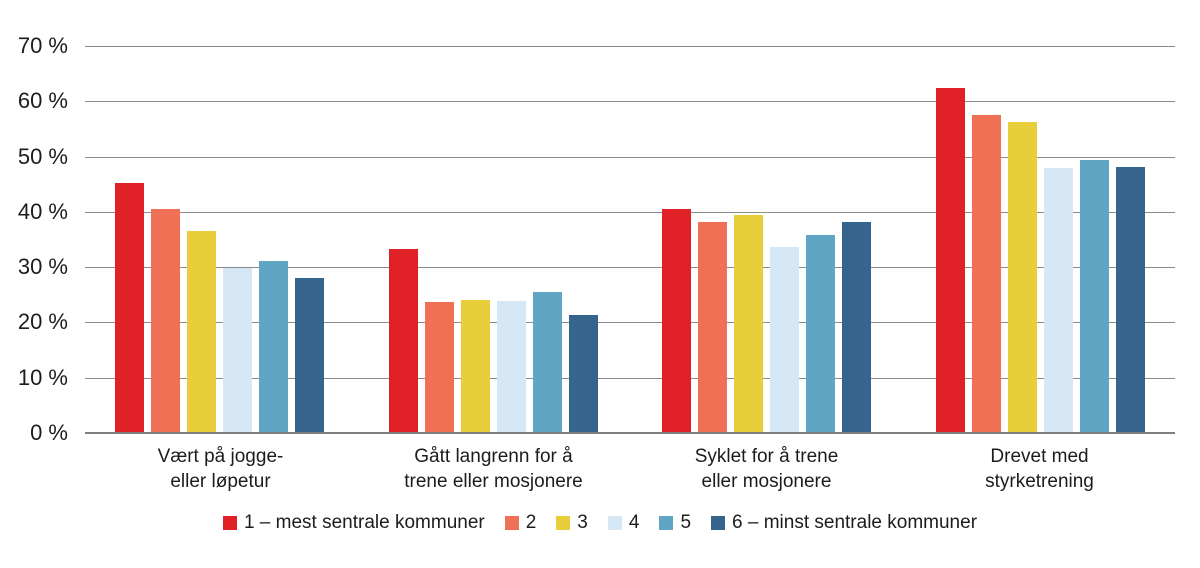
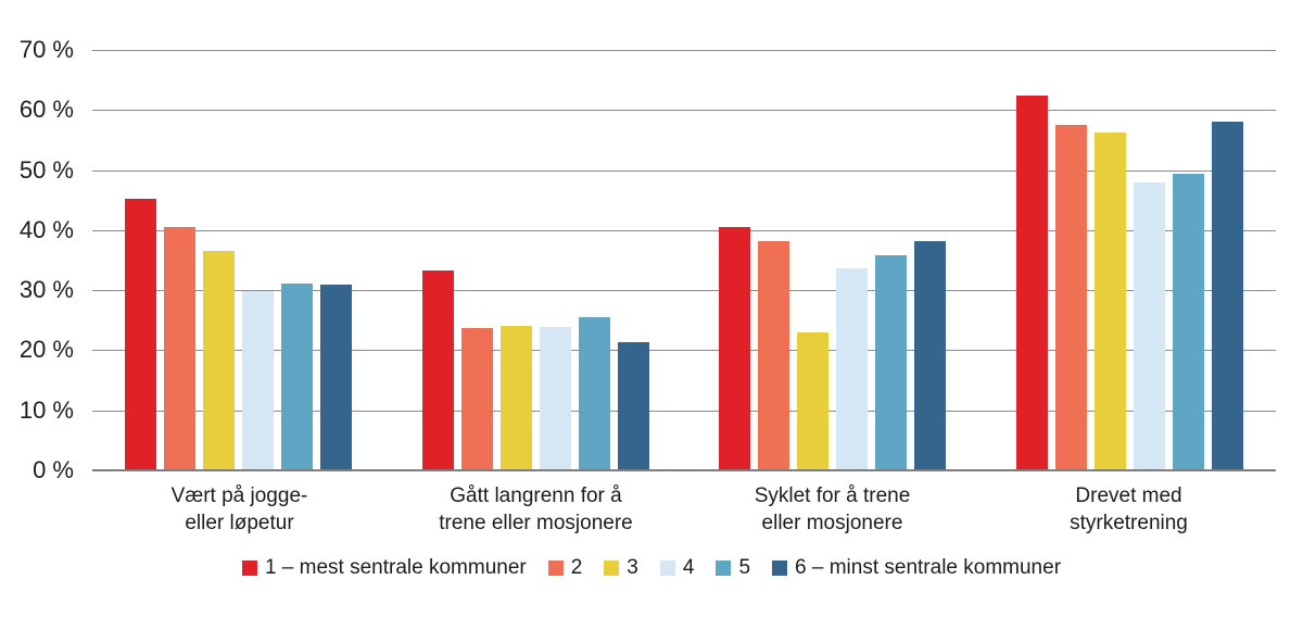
6 – minst sentrale kommuner/Vært på jogge- eller løpetur: 28% -> 31%
3/Syklet for å trene eller mosjonere: 39% -> 23%
6 – minst sentrale kommuner/Drevet med styrketrening: 48% -> 58%
